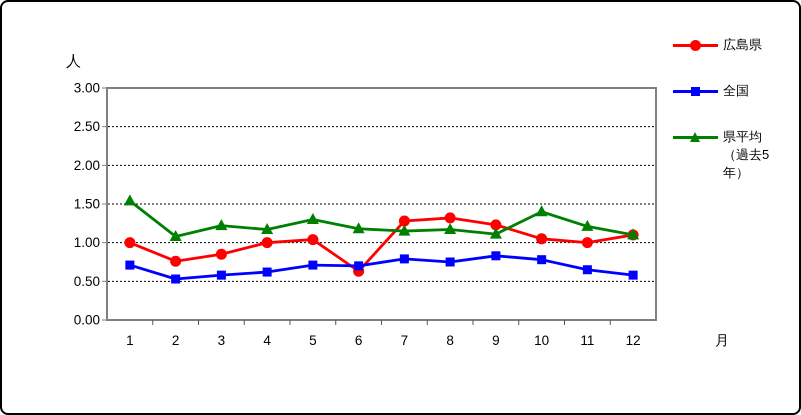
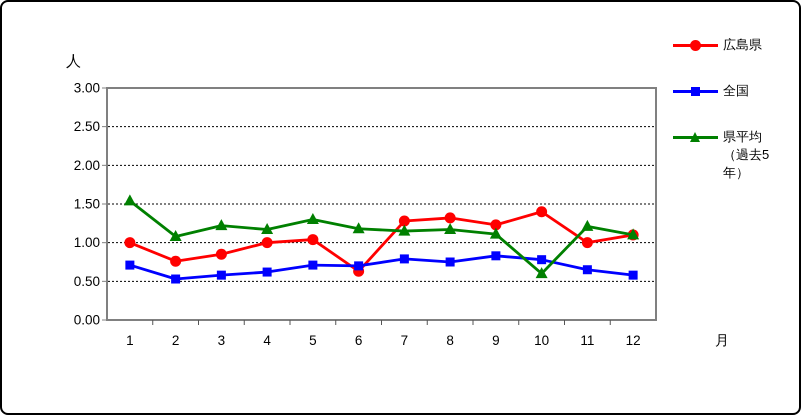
広島県/10: 1.1 -> 1.4
県平均（過去5年）/10: 1.4 -> 0.6
